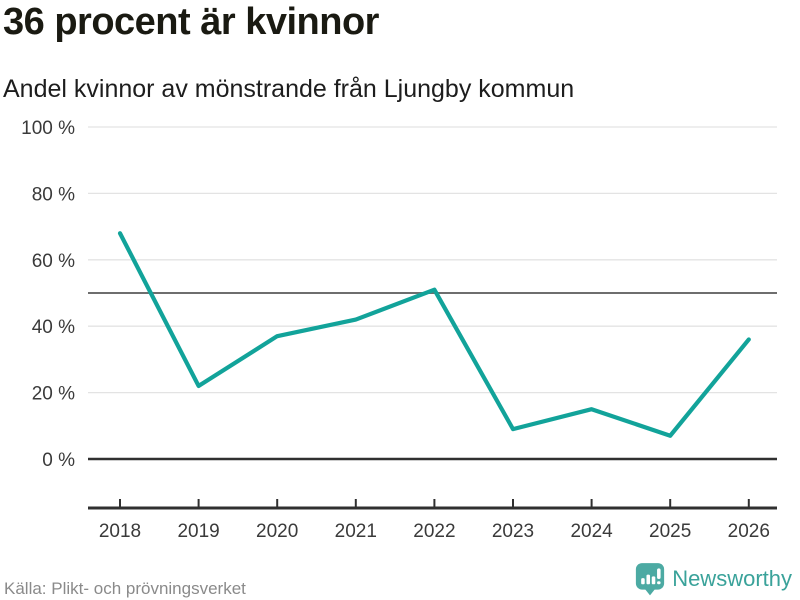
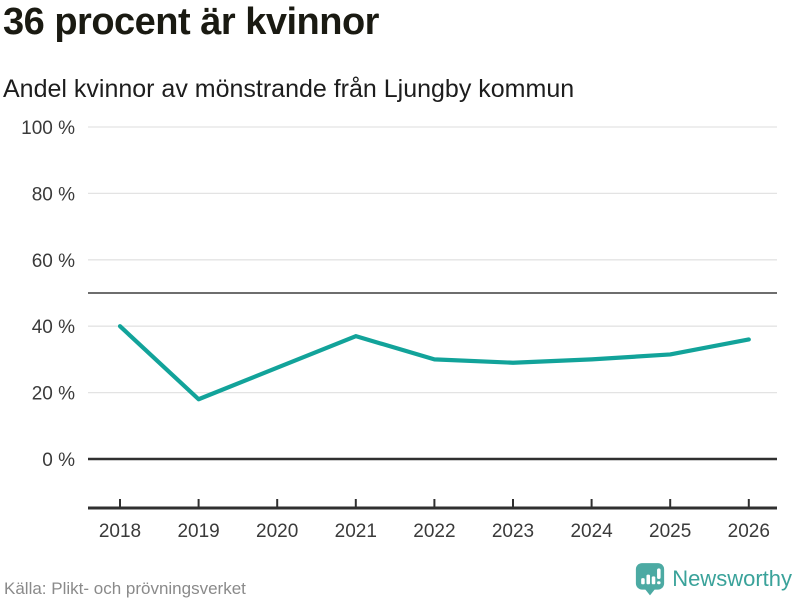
2018: 68% -> 40%
2019: 22% -> 18%
2020: 37% -> 28%
2021: 42% -> 37%
2022: 51% -> 30%
2023: 9% -> 29%
2024: 15% -> 30%
2025: 7% -> 32%
